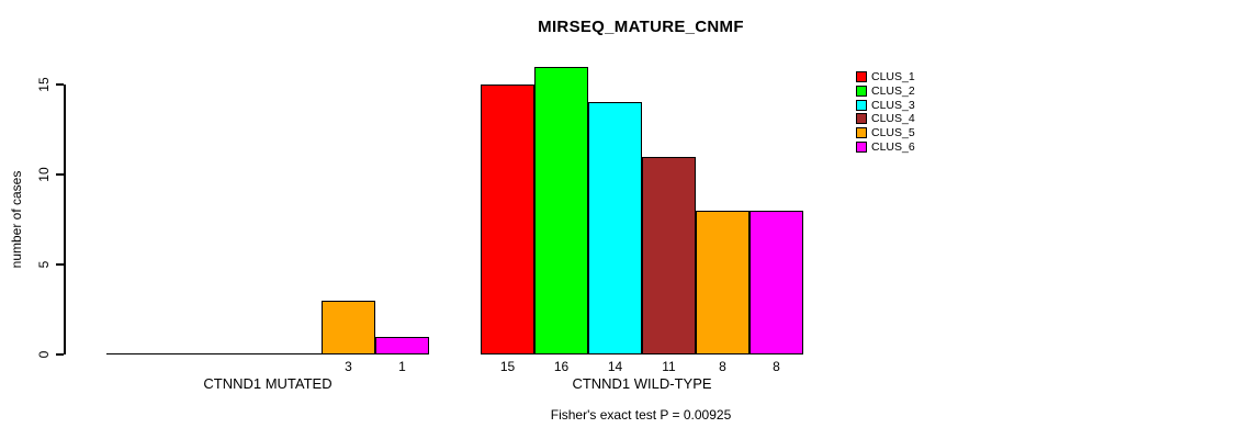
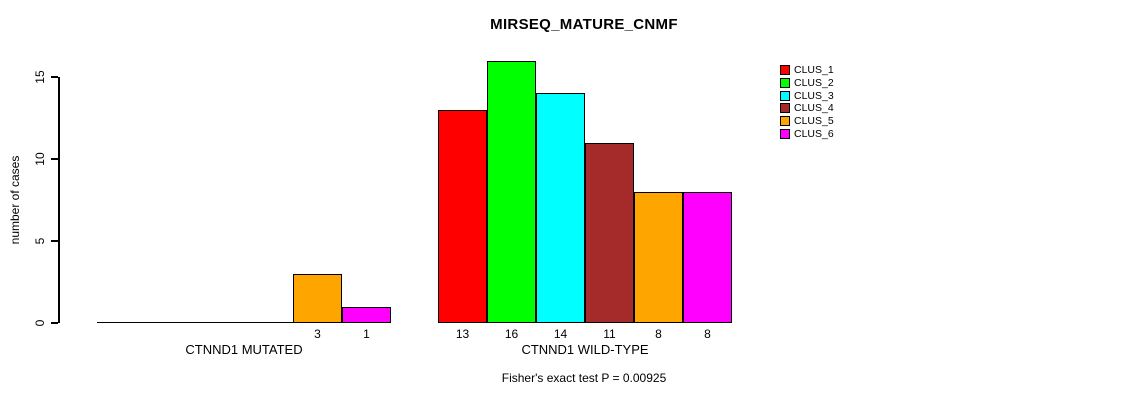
CLUS_1/CTNND1 WILD-TYPE: 15 -> 13
